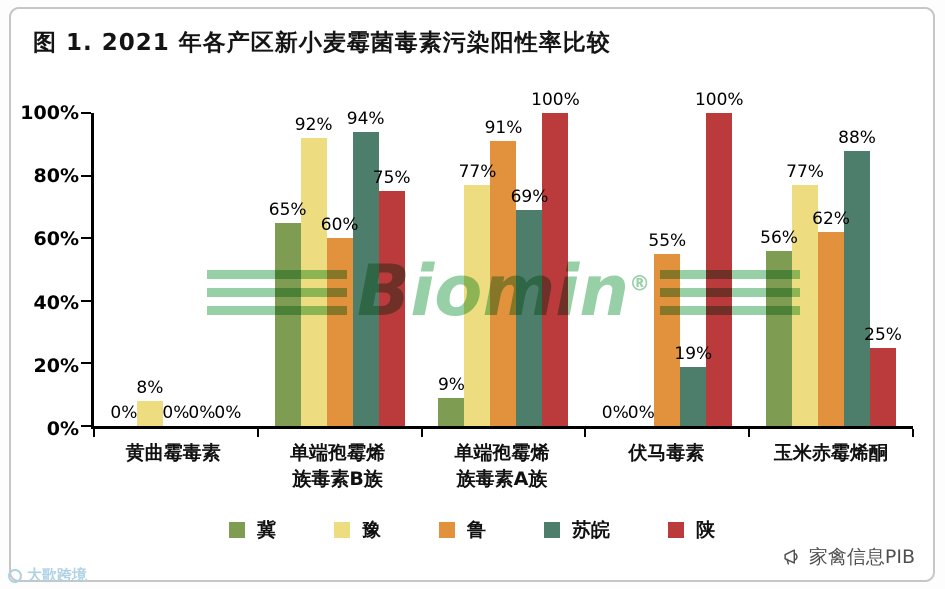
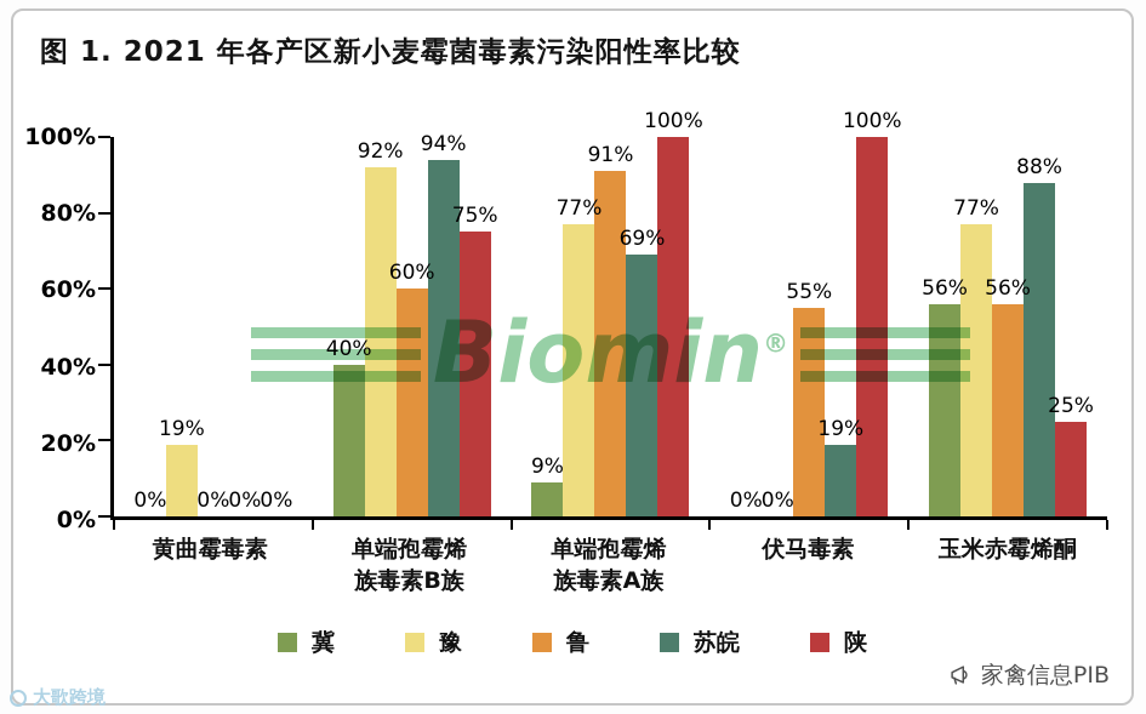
豫/黄曲霉毒素: 8% -> 19%
冀/单端孢霉烯 族毒素B族: 65% -> 40%
鲁/玉米赤霉烯酮: 62% -> 56%
